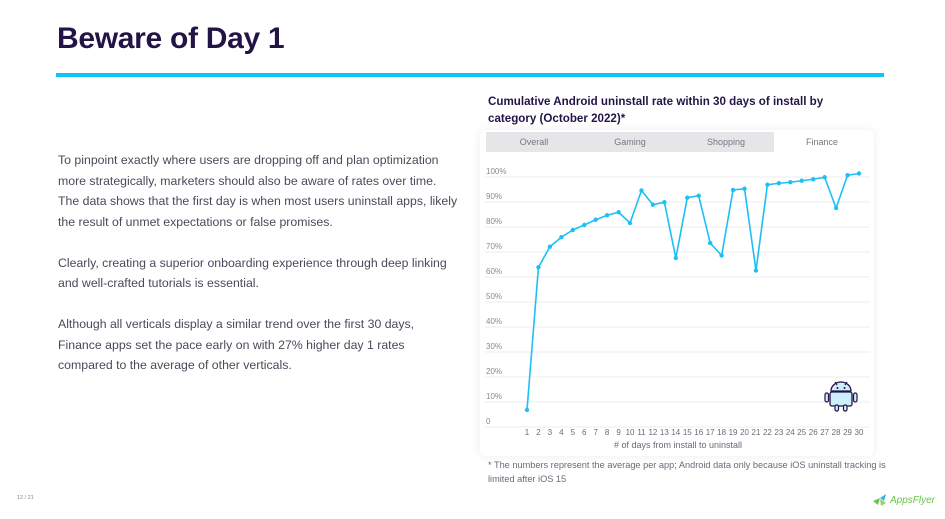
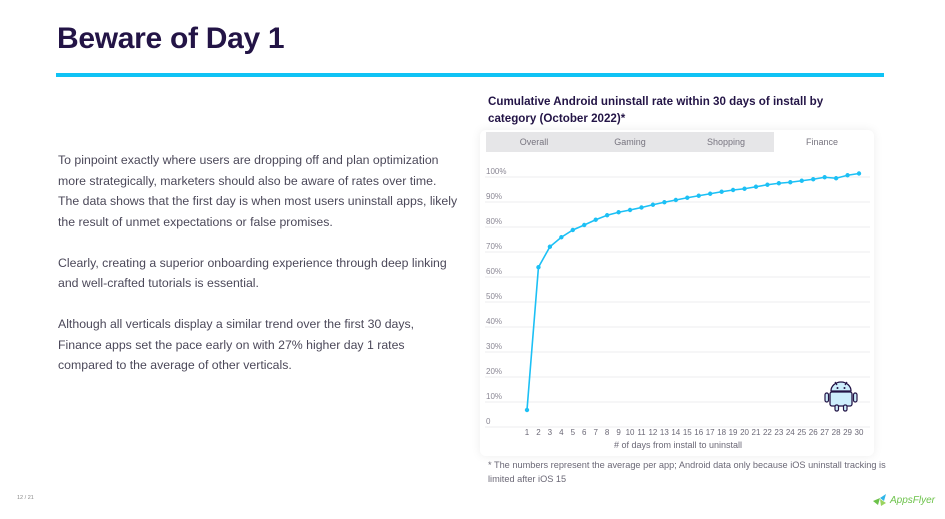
10: 80% -> 85%
11: 93% -> 86%
14: 66% -> 89%
17: 72% -> 92%
18: 67% -> 92%
21: 61% -> 94%
28: 86% -> 98%
